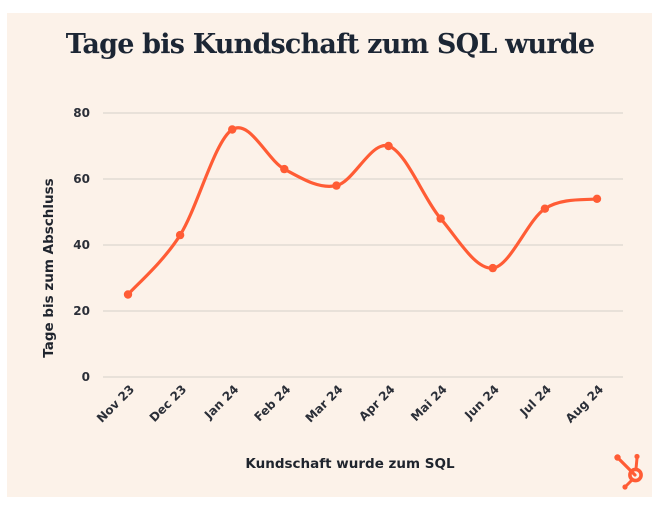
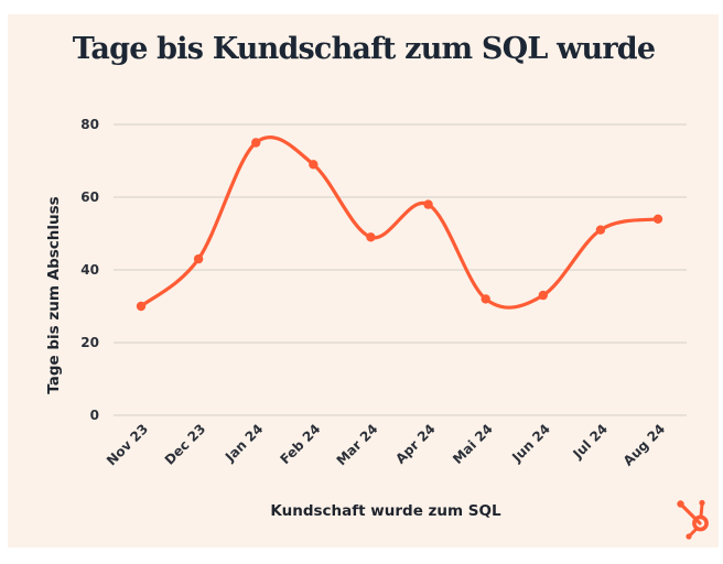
Nov 23: 25 -> 30
Feb 24: 63 -> 69
Mar 24: 58 -> 49
Apr 24: 70 -> 58
Mai 24: 48 -> 32
